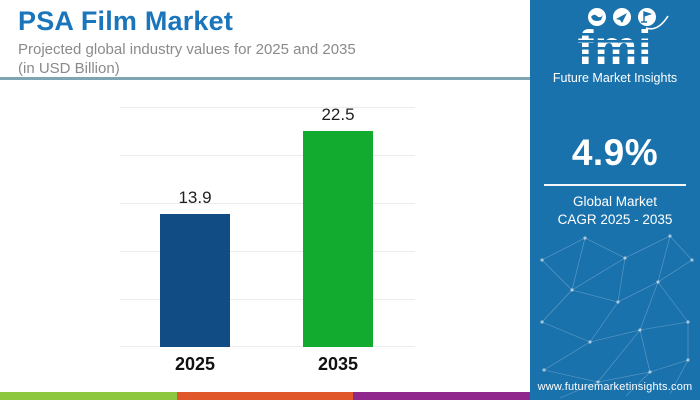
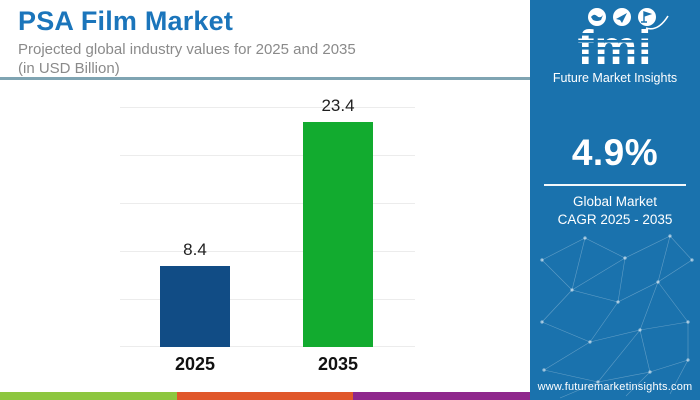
2025: 13.9 -> 8.4
2035: 22.5 -> 23.4
